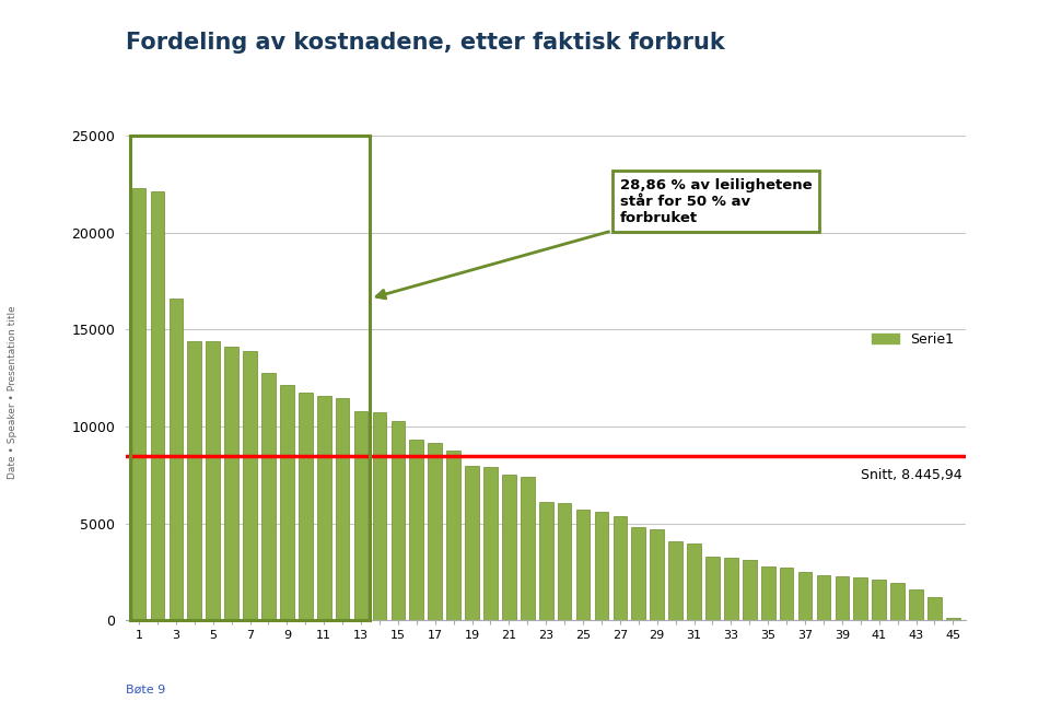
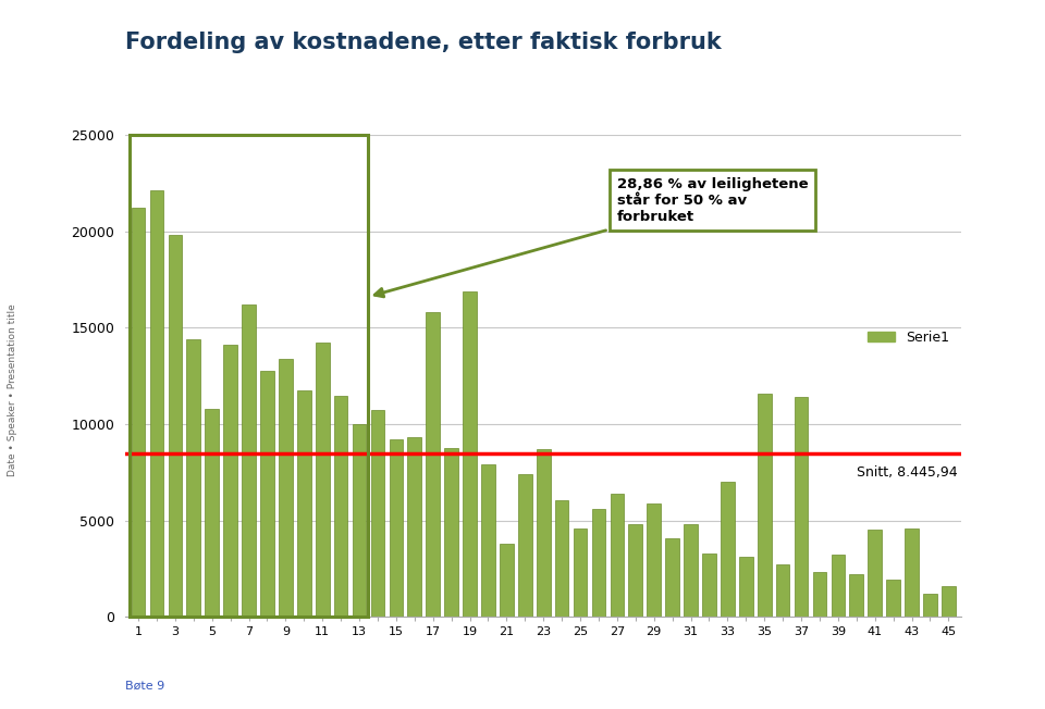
1: 22300 -> 21200
3: 16600 -> 19800
5: 14400 -> 10800
7: 13900 -> 16200
9: 12200 -> 13400
11: 11600 -> 14200
13: 10800 -> 10000
15: 10200 -> 9200
17: 9200 -> 15800
19: 8000 -> 16900
21: 7500 -> 3800
23: 6100 -> 8700
25: 5700 -> 4600
27: 5400 -> 6400
29: 4700 -> 5900
31: 4000 -> 4800
33: 3200 -> 7000
35: 2800 -> 11600
37: 2500 -> 11400
39: 2200 -> 3200
41: 2100 -> 4500
43: 1600 -> 4600
45: 100 -> 1600
